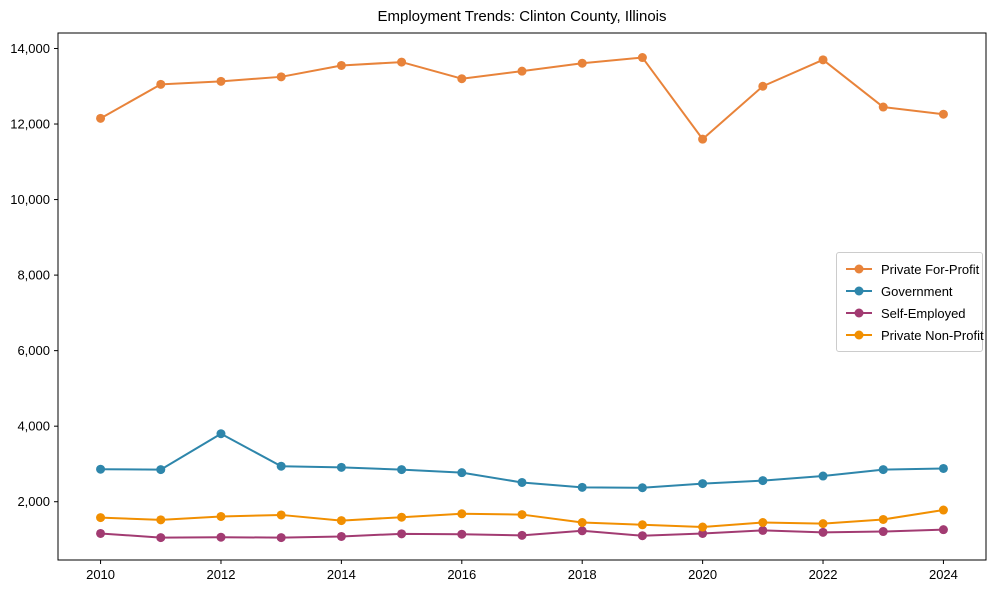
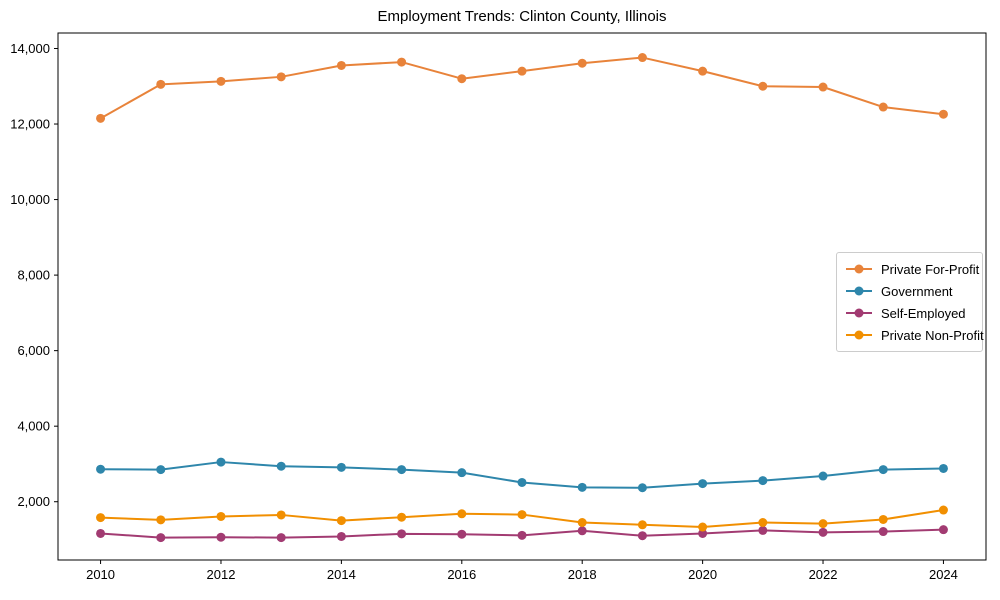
Government/2012: 3800 -> 3000
Private For-Profit/2020: 11600 -> 13400
Private For-Profit/2022: 13700 -> 13000
